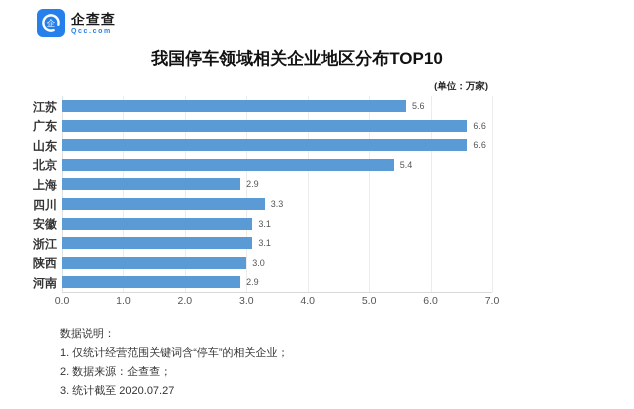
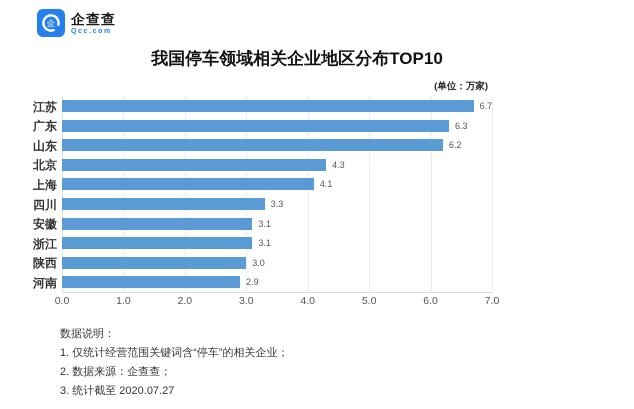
江苏: 5.6 -> 6.7
广东: 6.6 -> 6.3
山东: 6.6 -> 6.2
北京: 5.4 -> 4.3
上海: 2.9 -> 4.1
